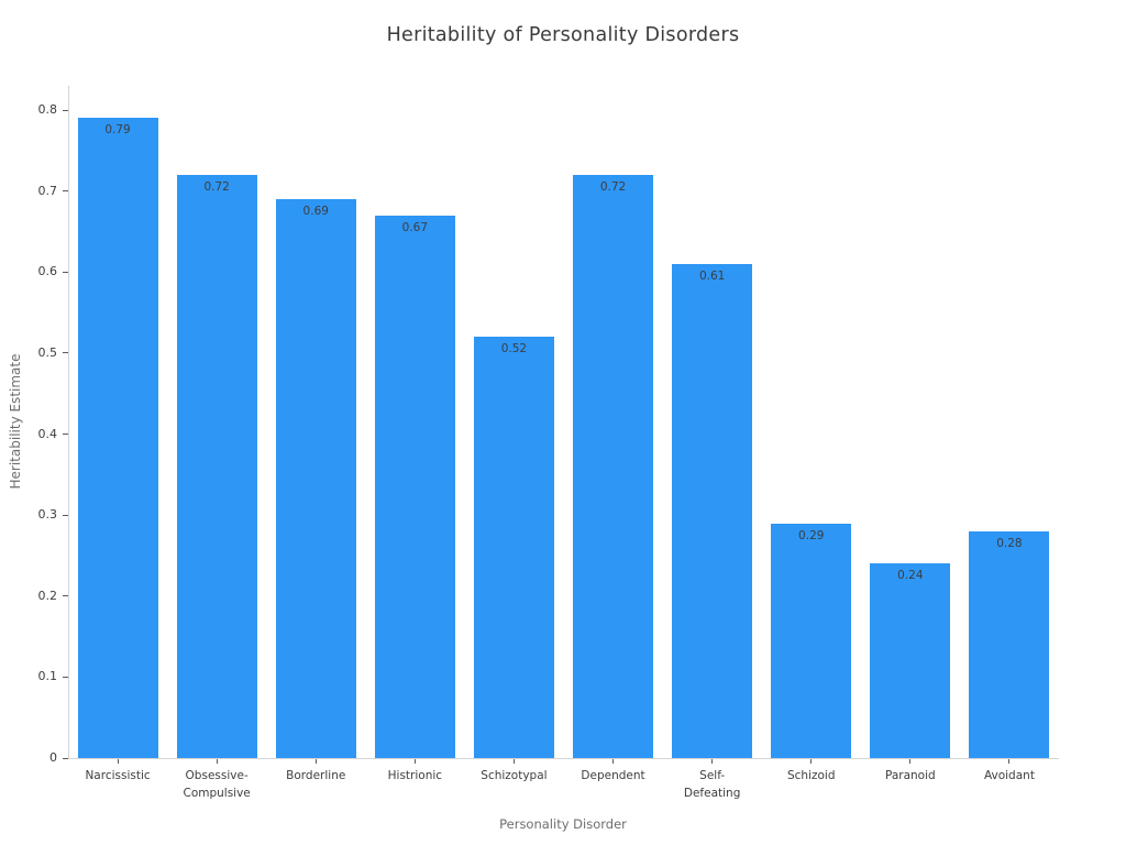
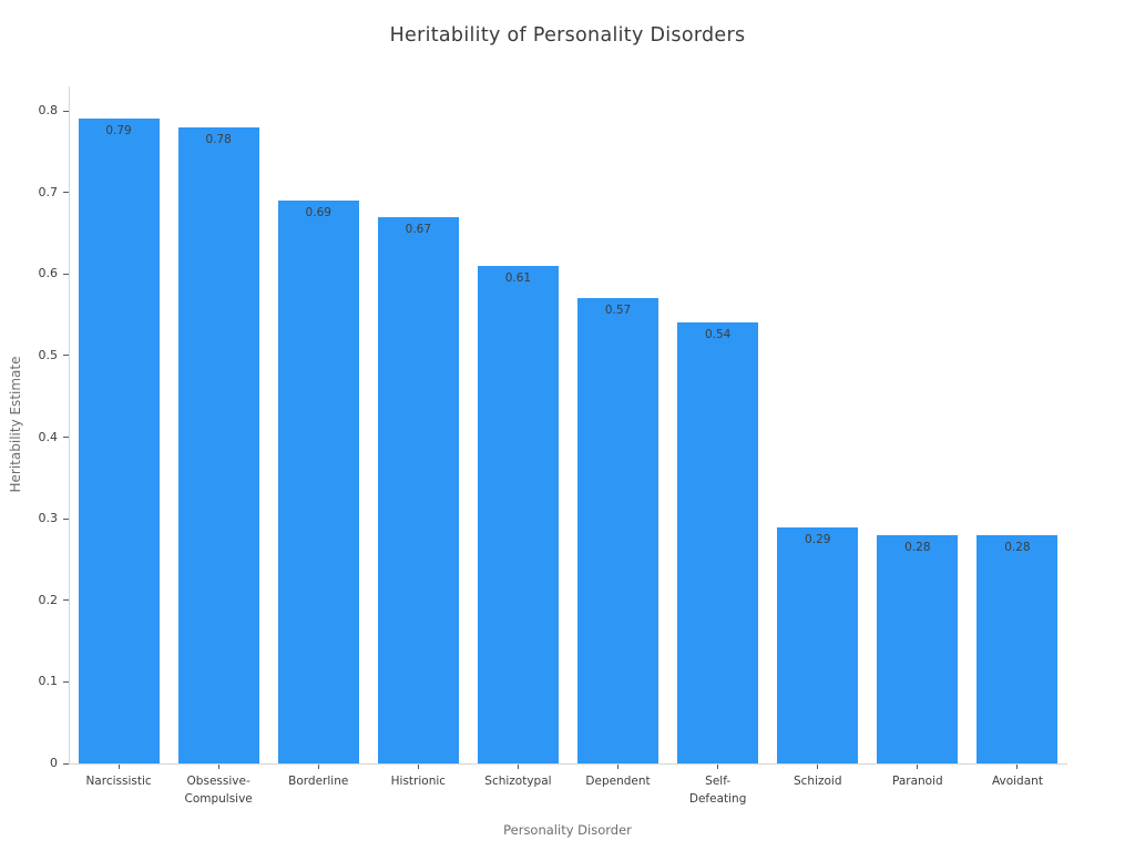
Obsessive- Compulsive: 0.72 -> 0.78
Schizotypal: 0.52 -> 0.61
Dependent: 0.72 -> 0.57
Self- Defeating: 0.61 -> 0.54
Paranoid: 0.24 -> 0.28
